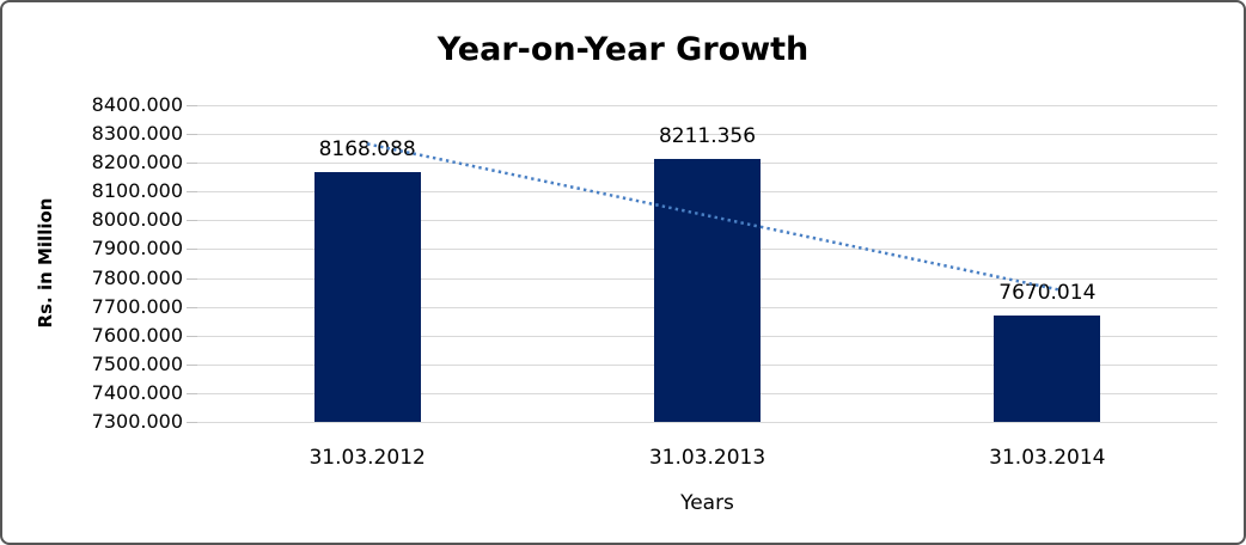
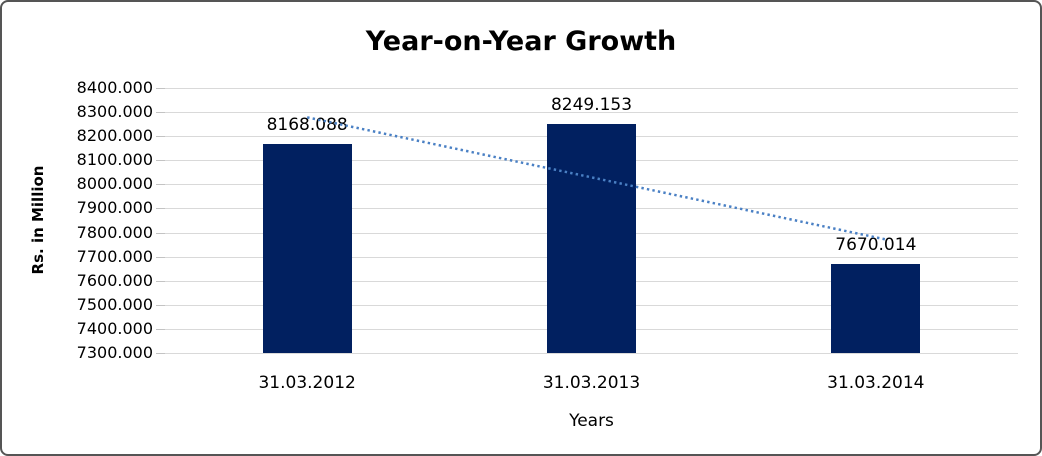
31.03.2013: 8211.356 -> 8249.153
